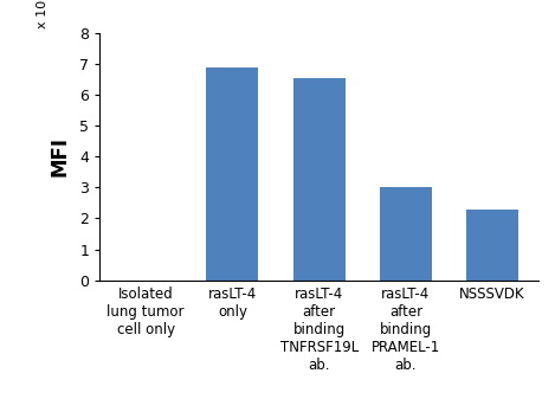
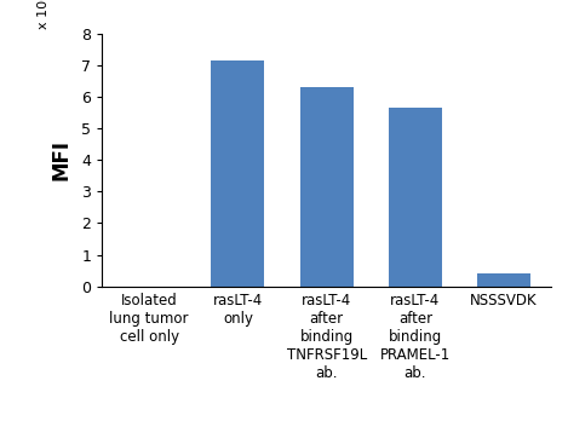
rasLT-4 only: 6.90 -> 7.15
rasLT-4 after binding TNFRSF19L ab.: 6.55 -> 6.30
rasLT-4 after binding PRAMEL-1 ab.: 3.00 -> 5.65
NSSSVDK: 2.30 -> 0.42
